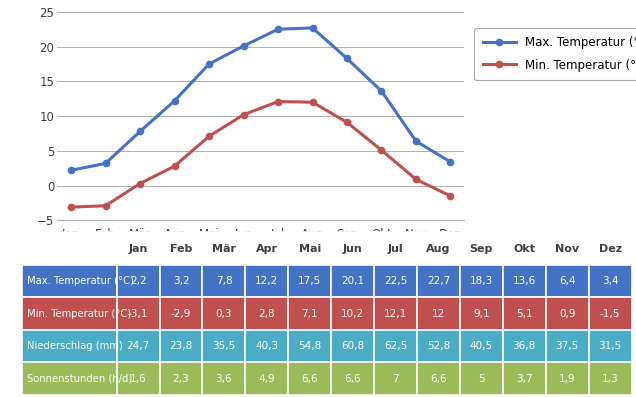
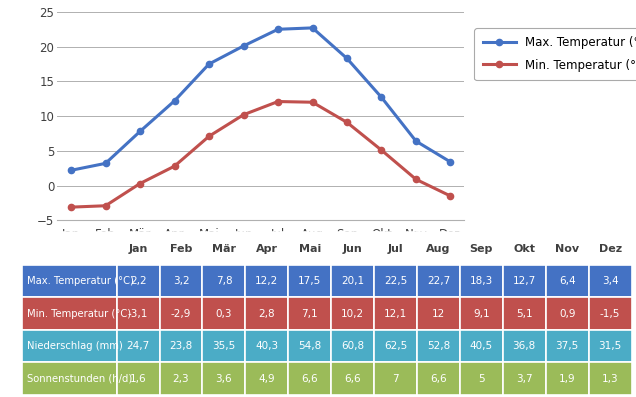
Max. Temperatur (°C)/Okt: 13,6 -> 12,7
